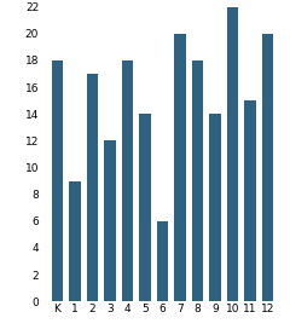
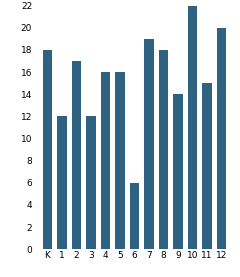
1: 9 -> 12
4: 18 -> 16
5: 14 -> 16
7: 20 -> 19
